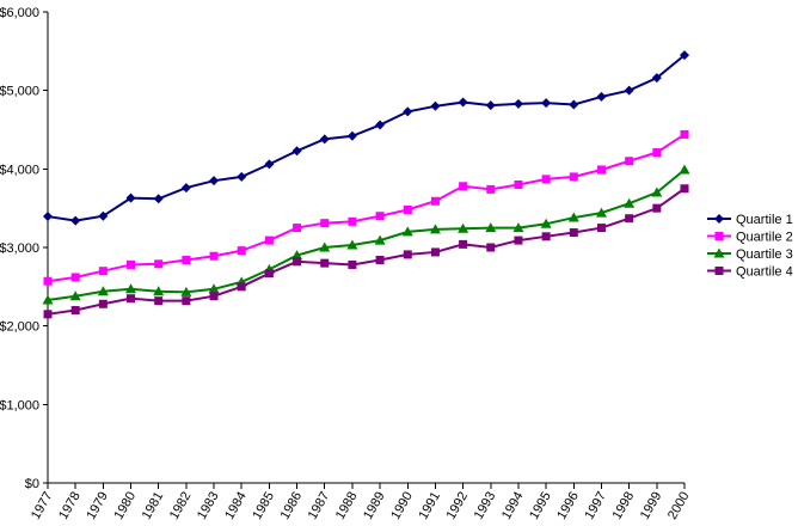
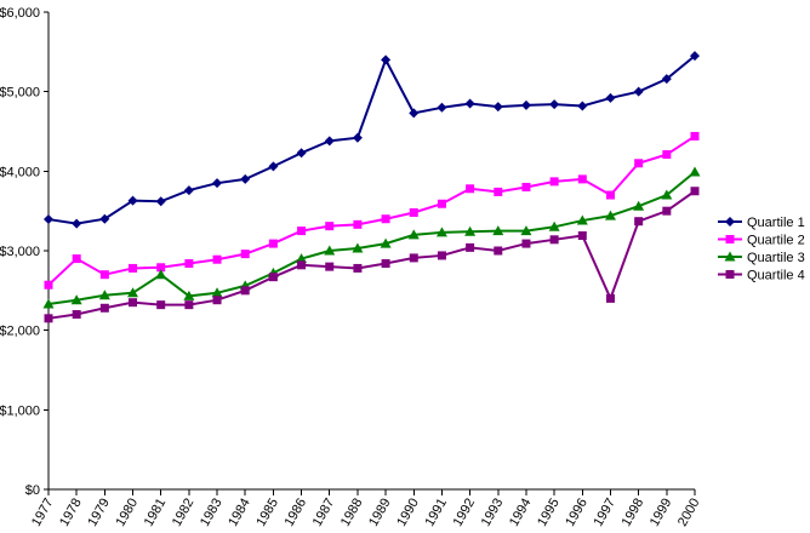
Quartile 2/1978: $2600 -> $2900
Quartile 3/1981: $2400 -> $2700
Quartile 1/1989: $4600 -> $5400
Quartile 2/1997: $4000 -> $3700
Quartile 4/1997: $3200 -> $2400
